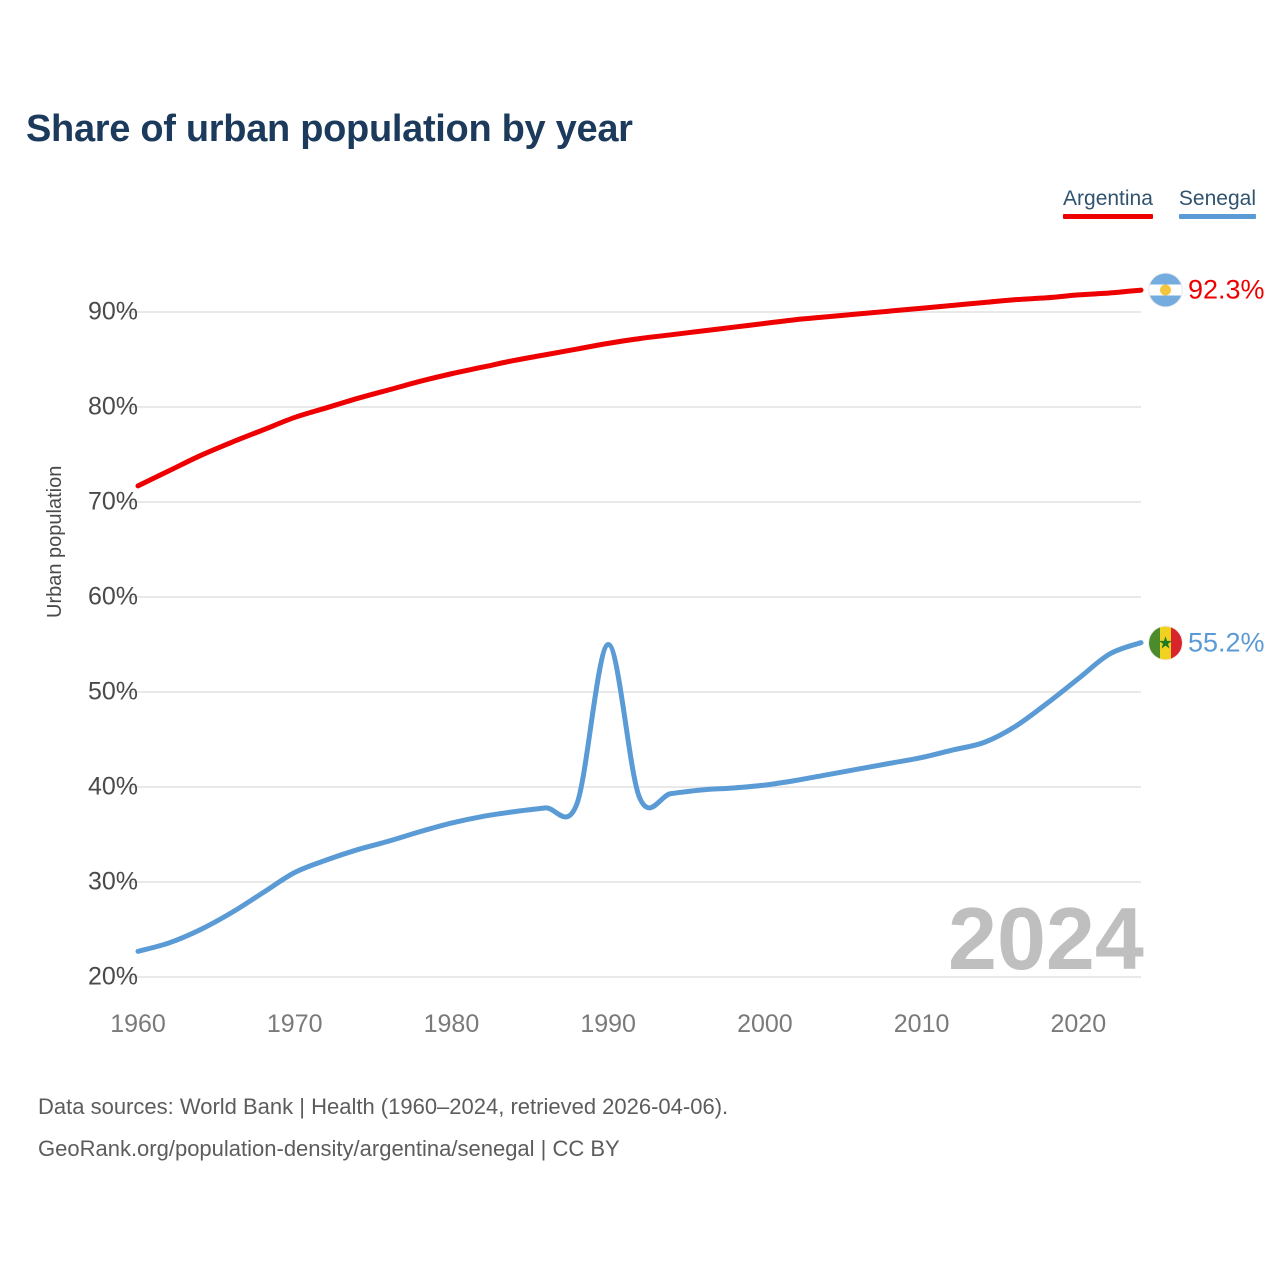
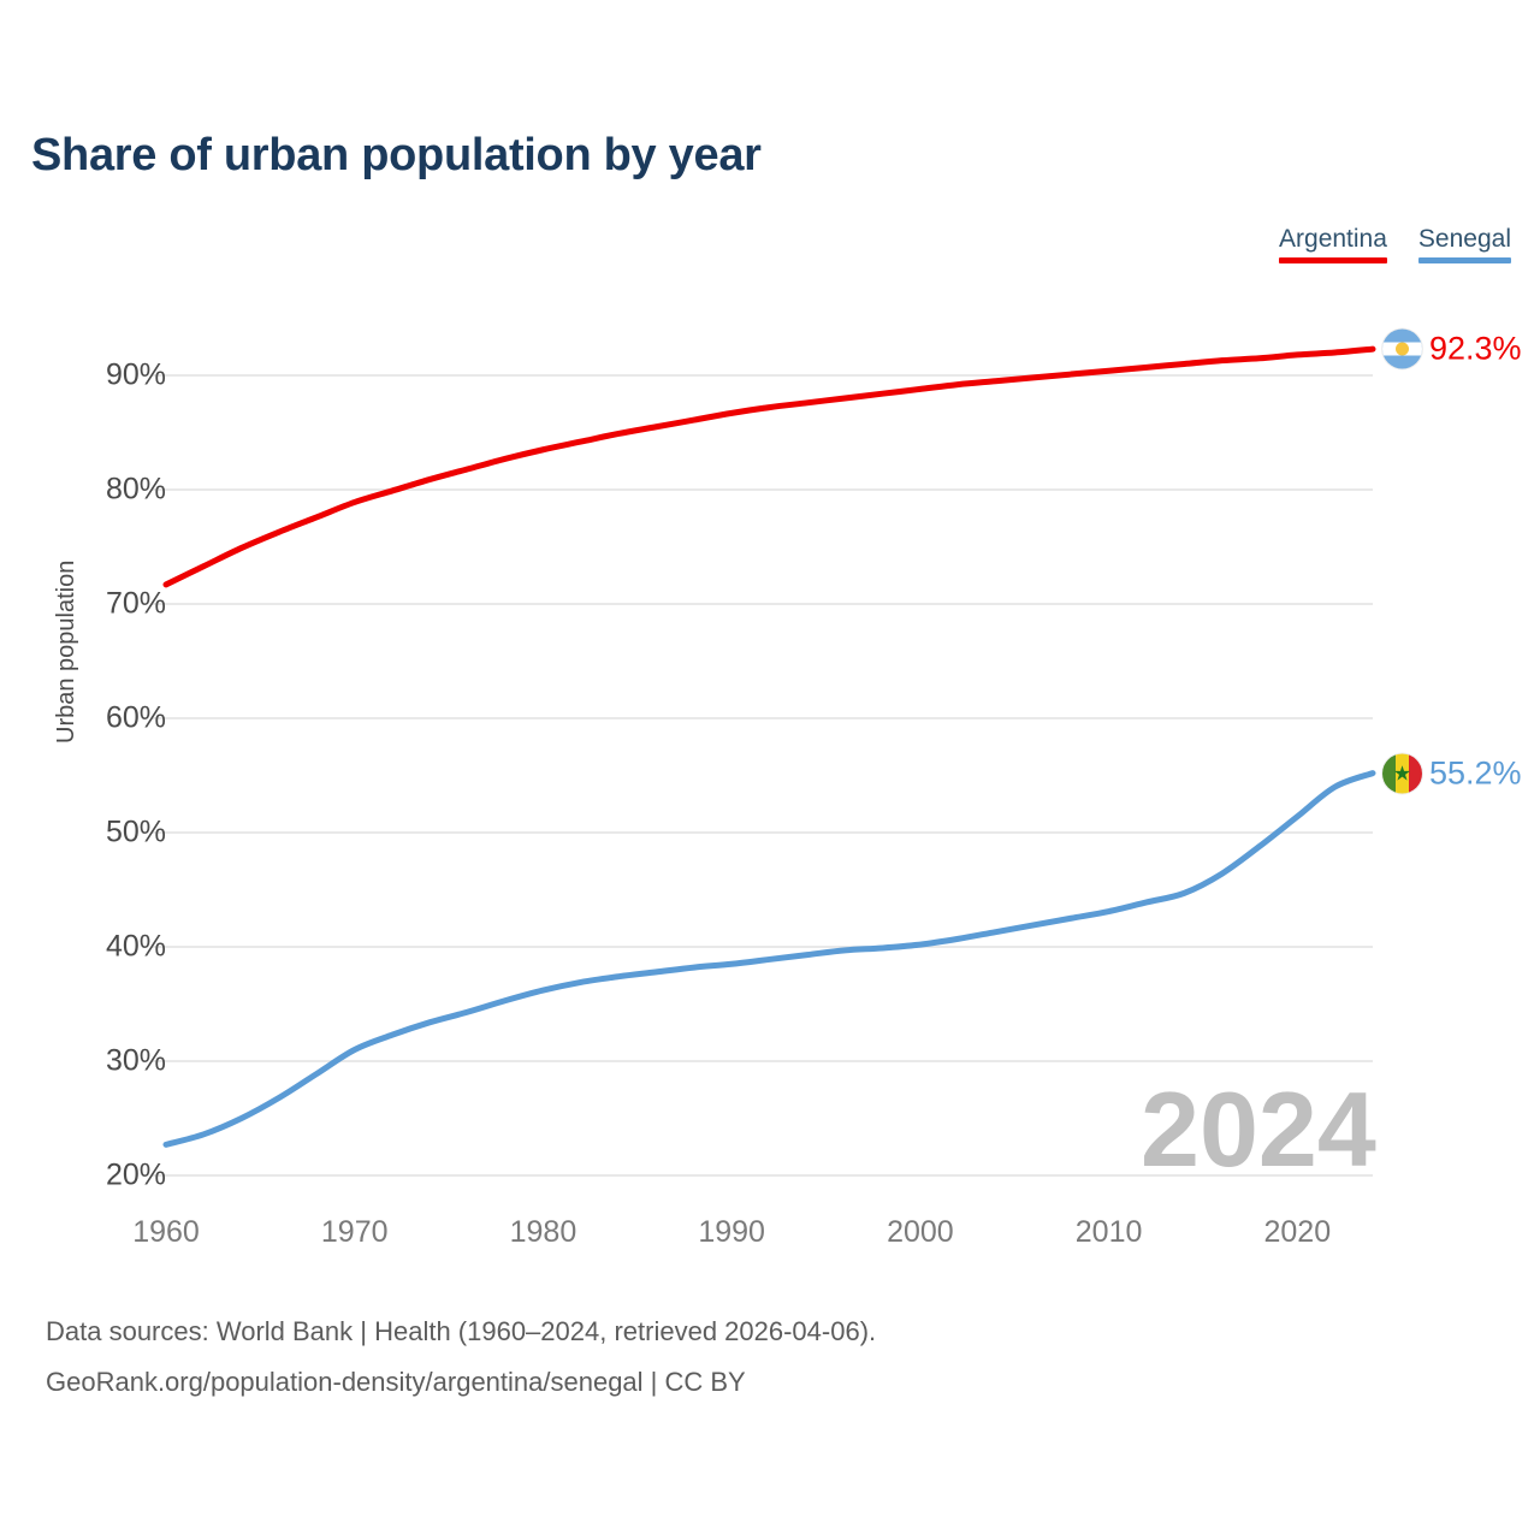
Senegal/1990: 55% -> 38%
